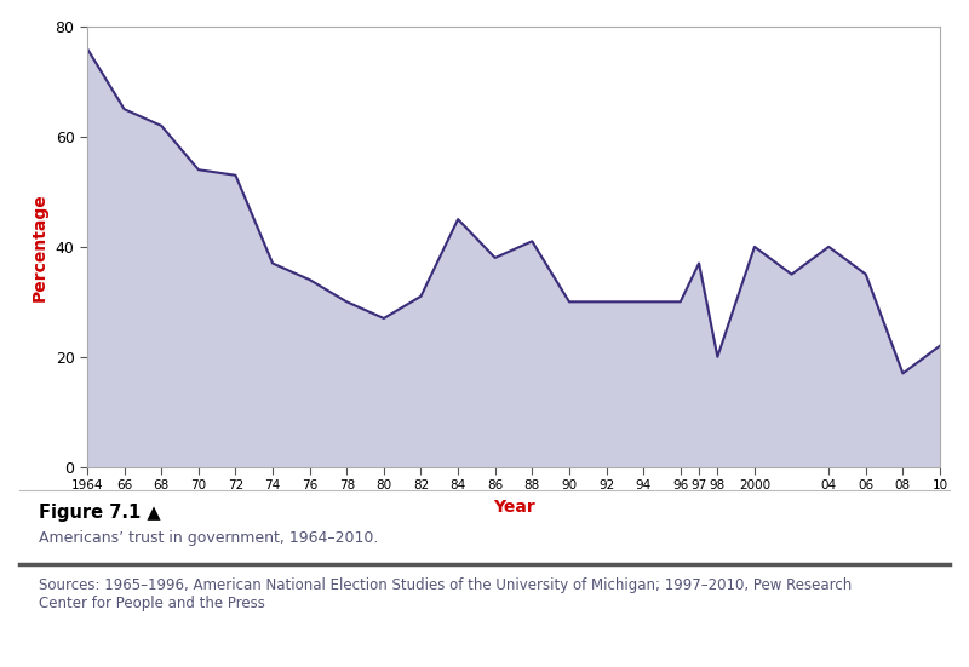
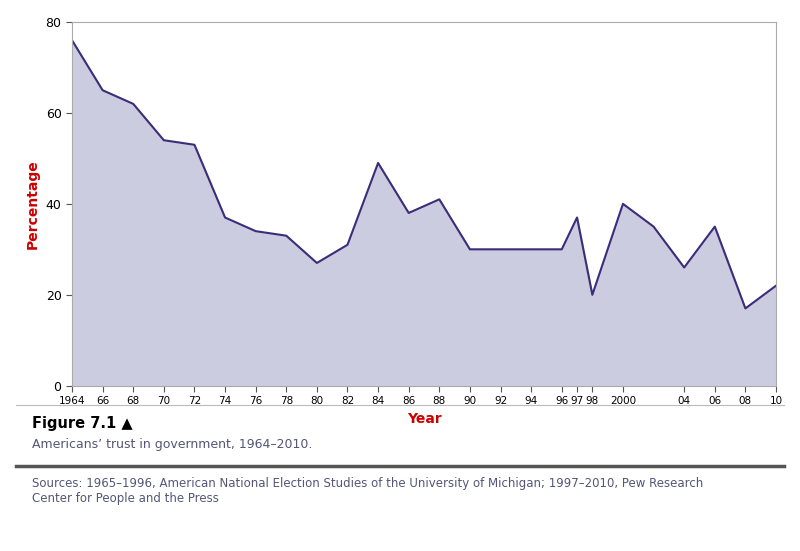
78: 30 -> 33
84: 45 -> 49
04: 40 -> 26
